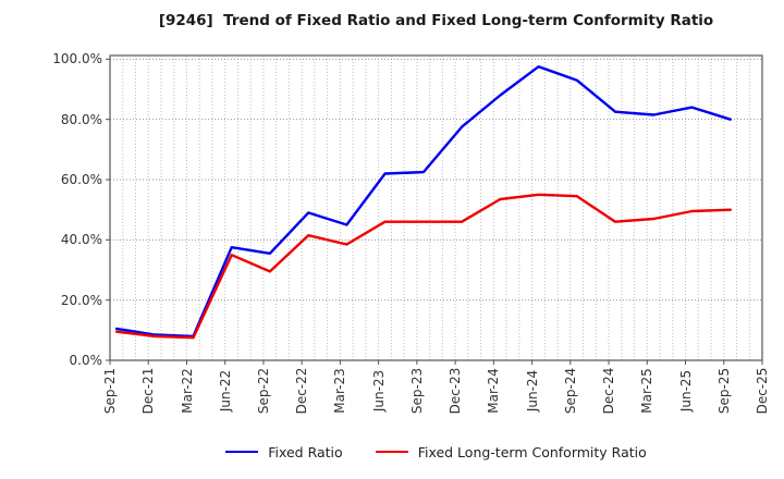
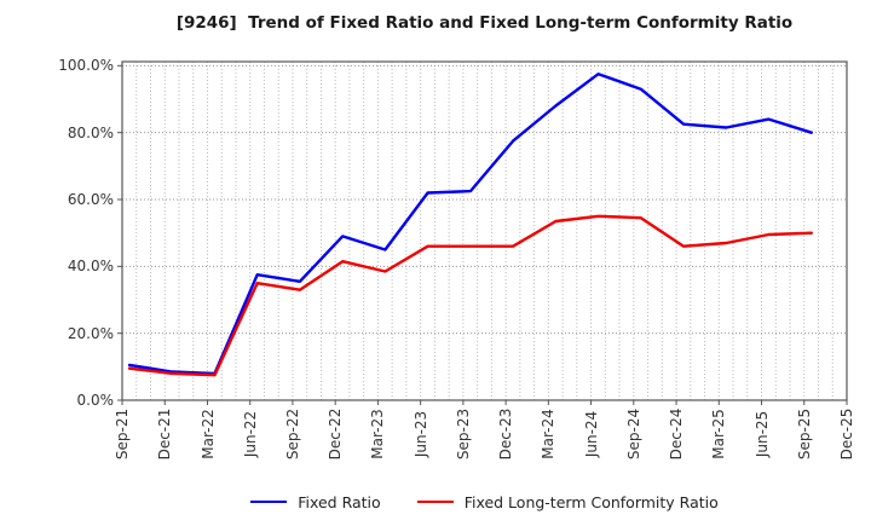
Fixed Long-term Conformity Ratio/Sep-22: 30% -> 33%
